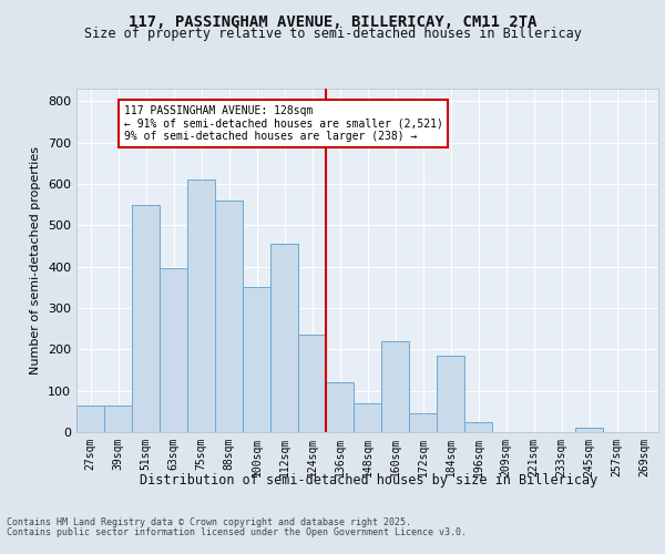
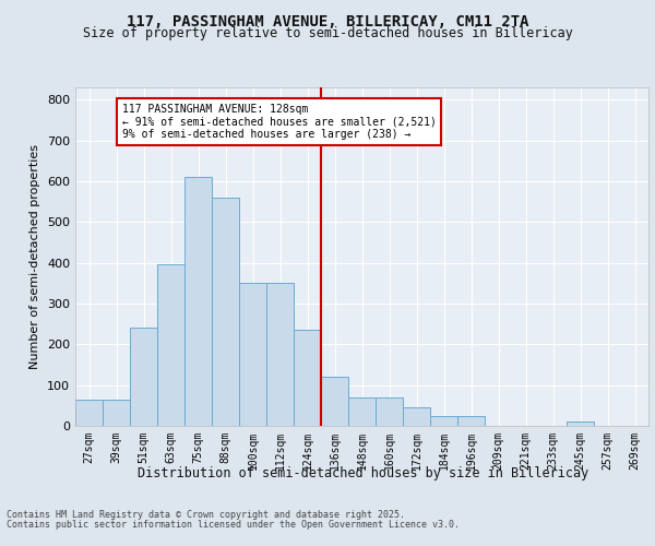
51sqm: 550 -> 240
112sqm: 455 -> 350
160sqm: 220 -> 70
184sqm: 185 -> 25
